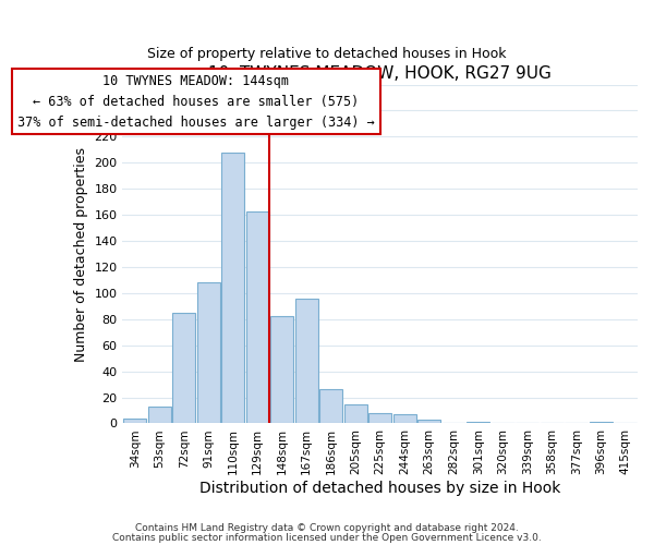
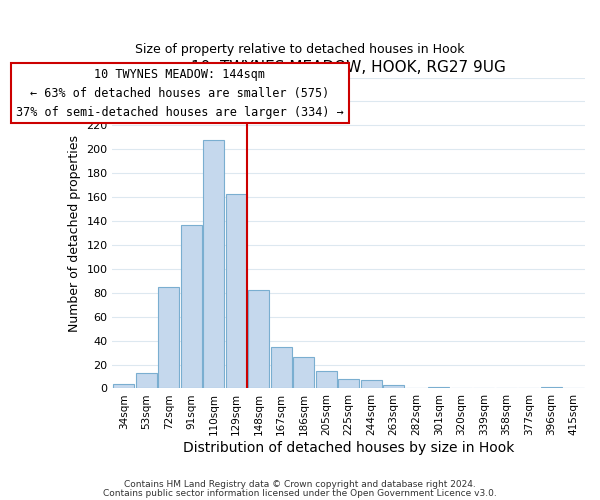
91sqm: 108 -> 137
167sqm: 96 -> 35
